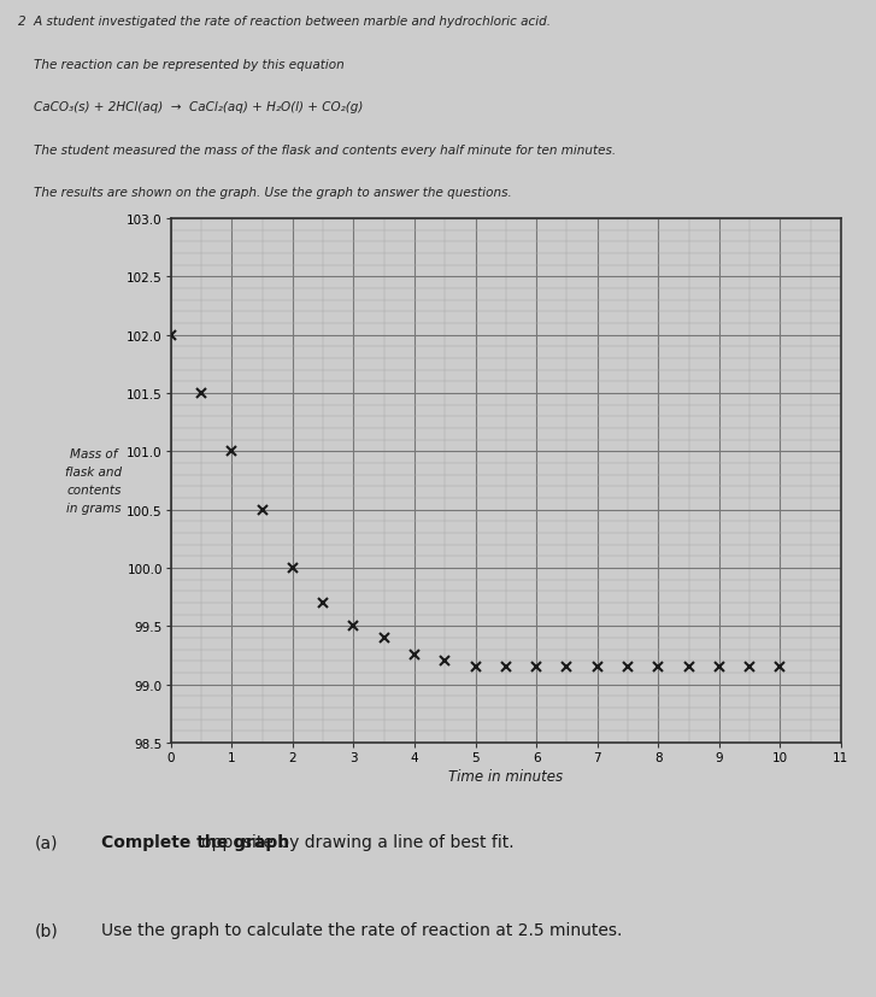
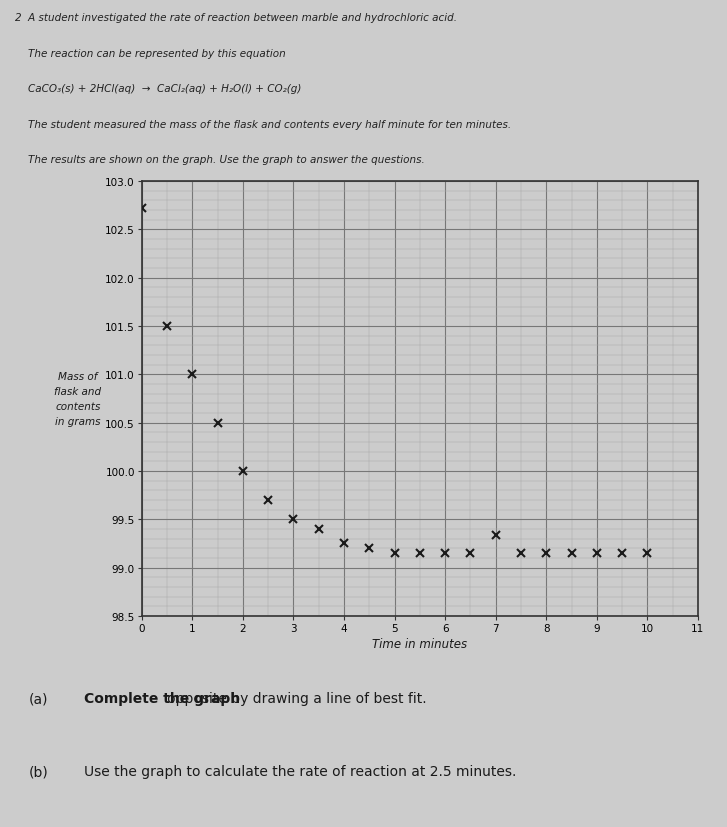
0: 102.00 -> 102.72
7: 99.15 -> 99.34
